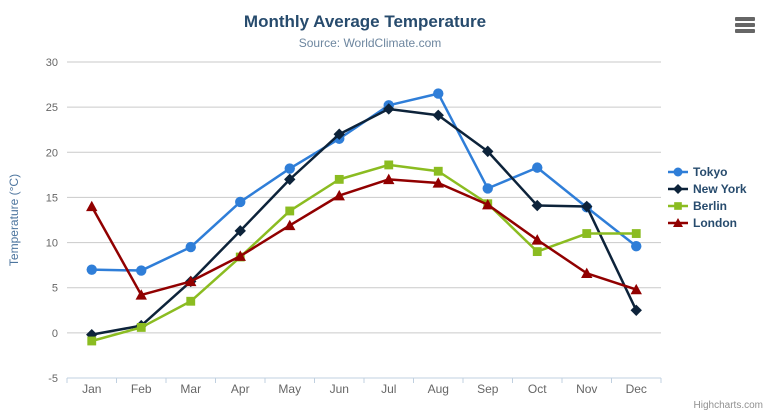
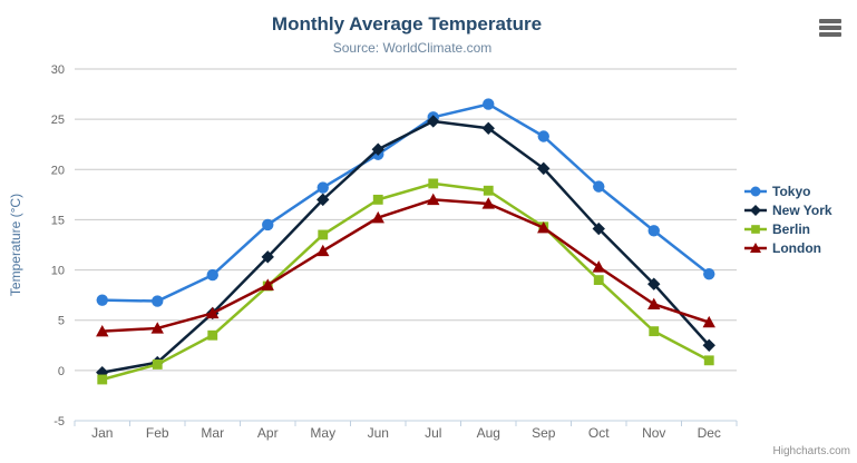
London/Jan: 14 -> 4
Tokyo/Sep: 16 -> 23
New York/Nov: 14 -> 9
Berlin/Nov: 11 -> 4
Berlin/Dec: 11 -> 1
